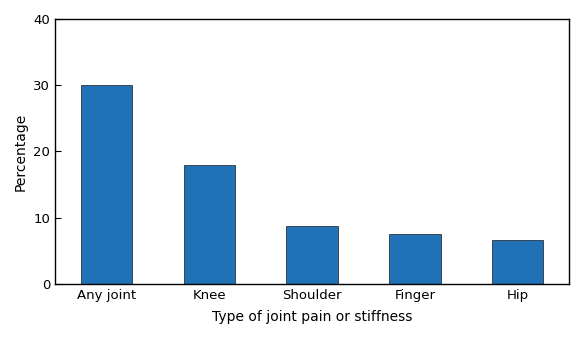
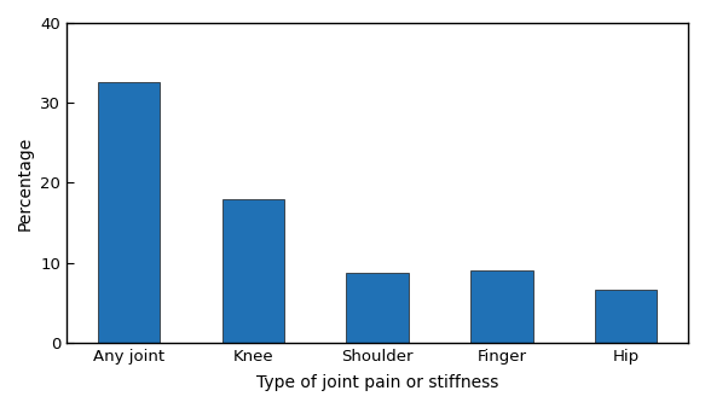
Any joint: 30.0 -> 32.6
Finger: 7.5 -> 9.0
